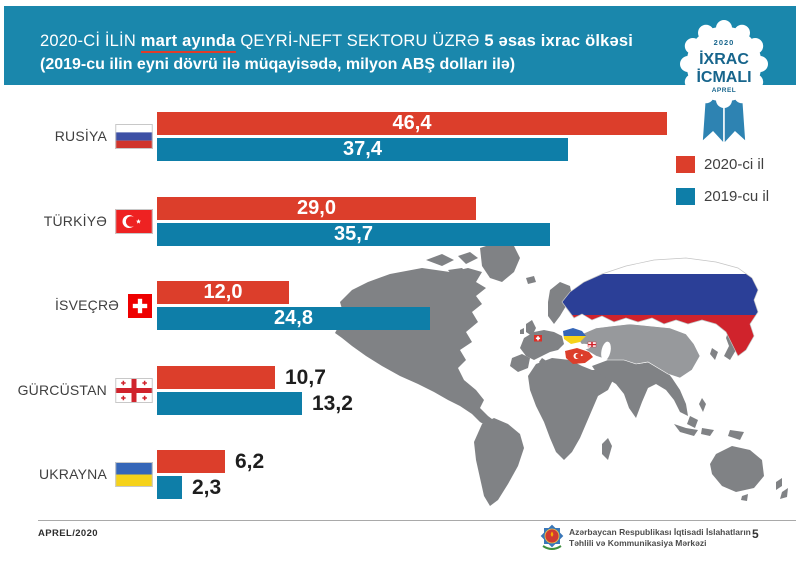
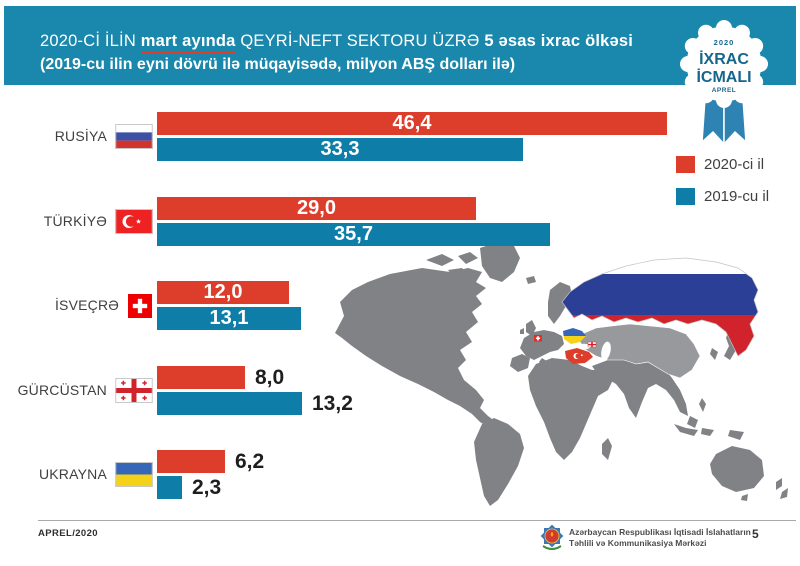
2019-cu il/RUSİYA: 37,4 -> 33,3
2019-cu il/İSVEÇRƏ: 24,8 -> 13,1
2020-ci il/GÜRCÜSTAN: 10,7 -> 8,0
